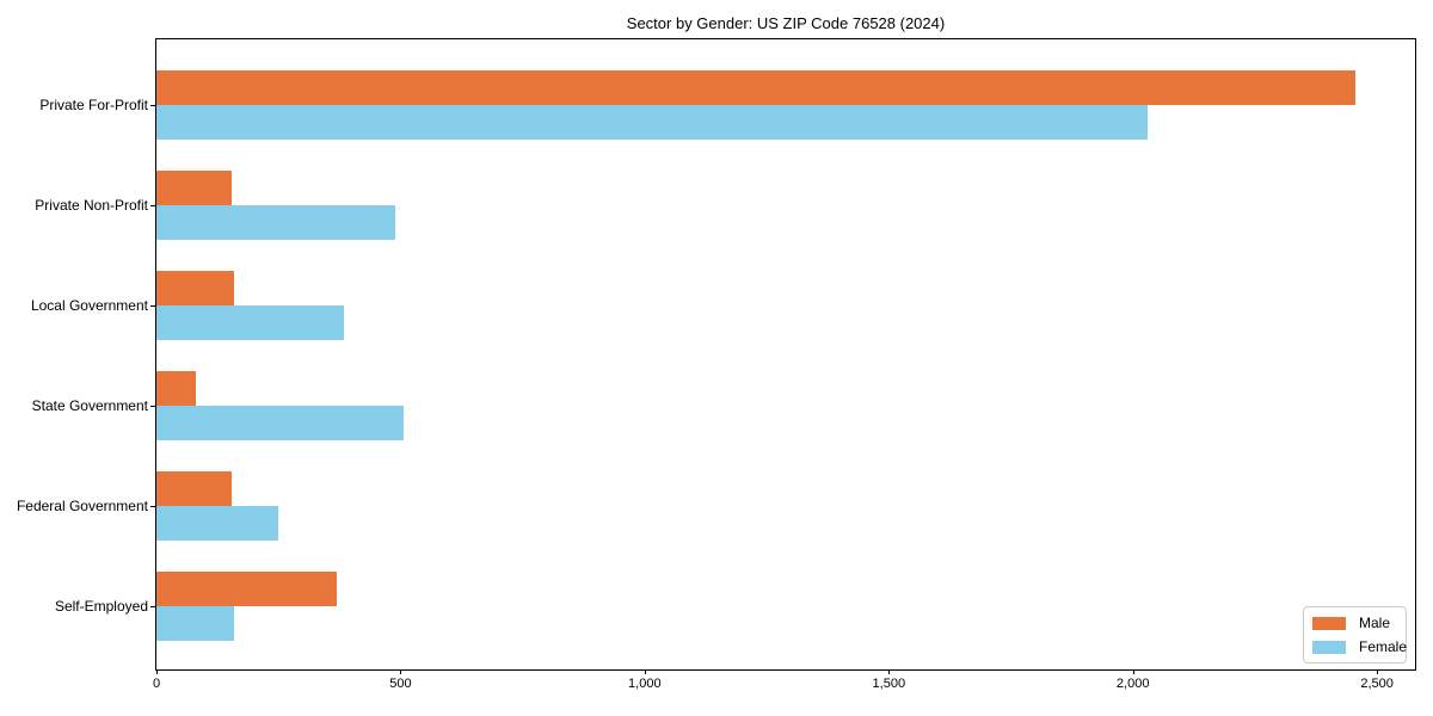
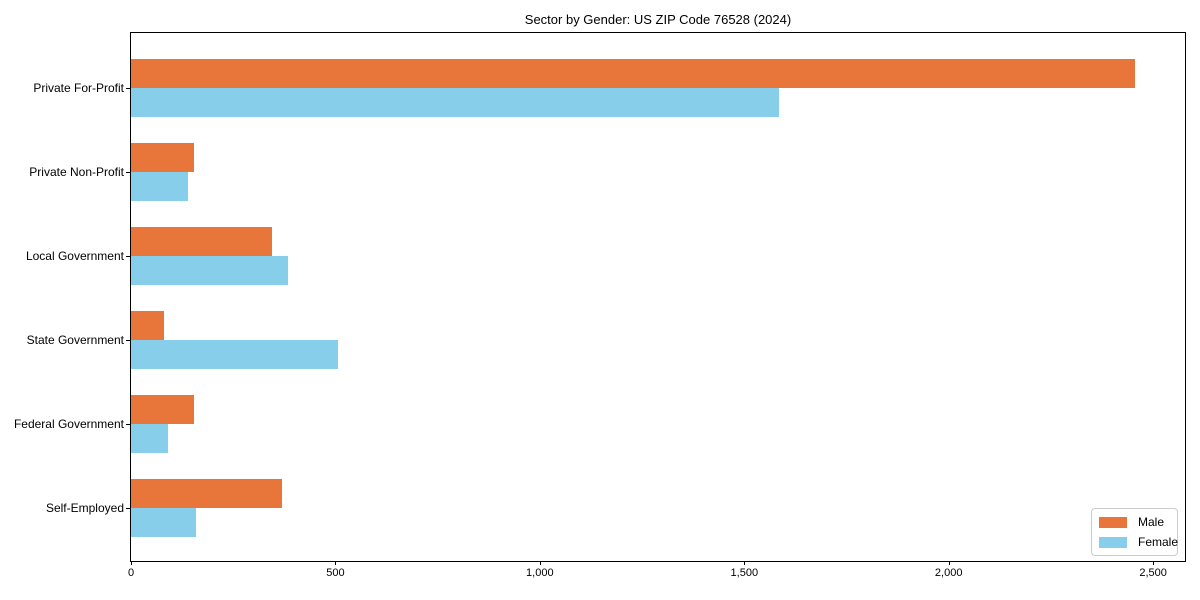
Female/Private For-Profit: 2030 -> 1580
Female/Private Non-Profit: 490 -> 140
Male/Local Government: 160 -> 340
Female/Federal Government: 250 -> 90
